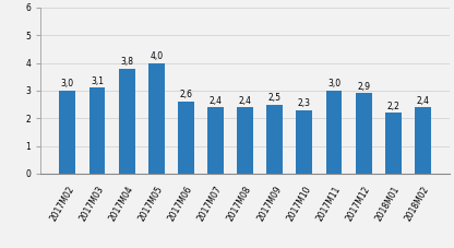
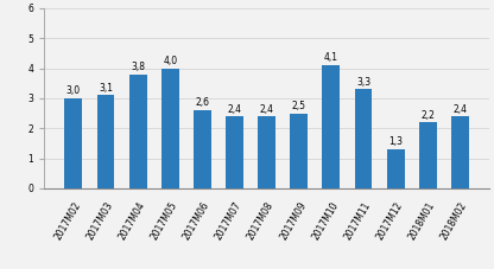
2017M10: 2,3 -> 4,1
2017M11: 3,0 -> 3,3
2017M12: 2,9 -> 1,3
